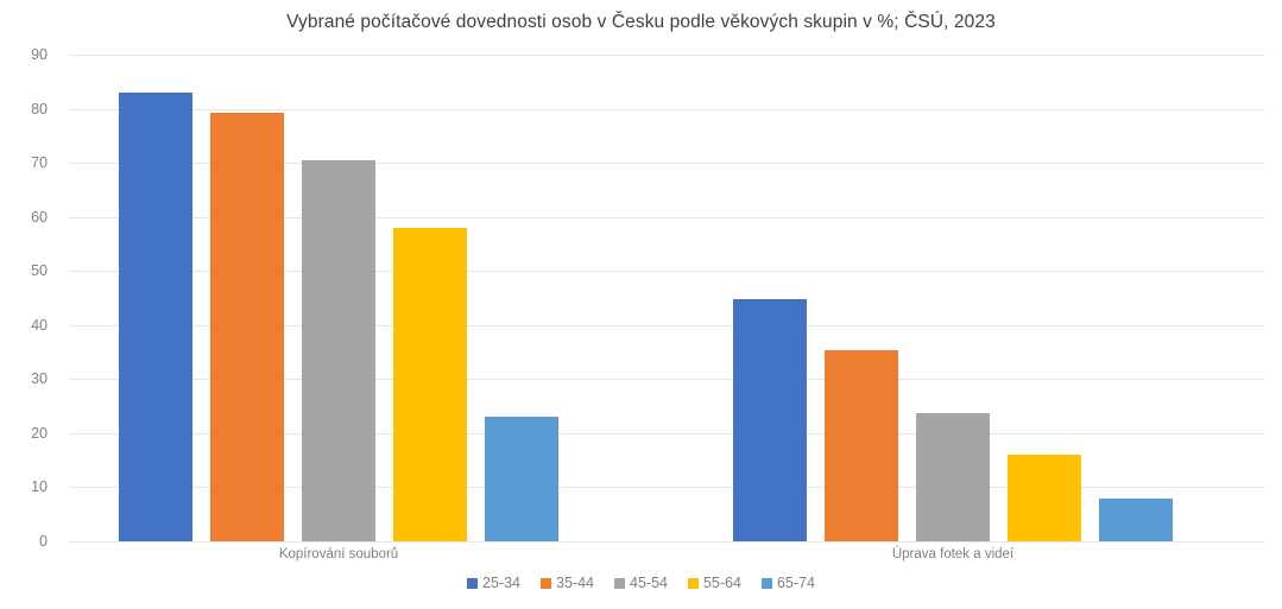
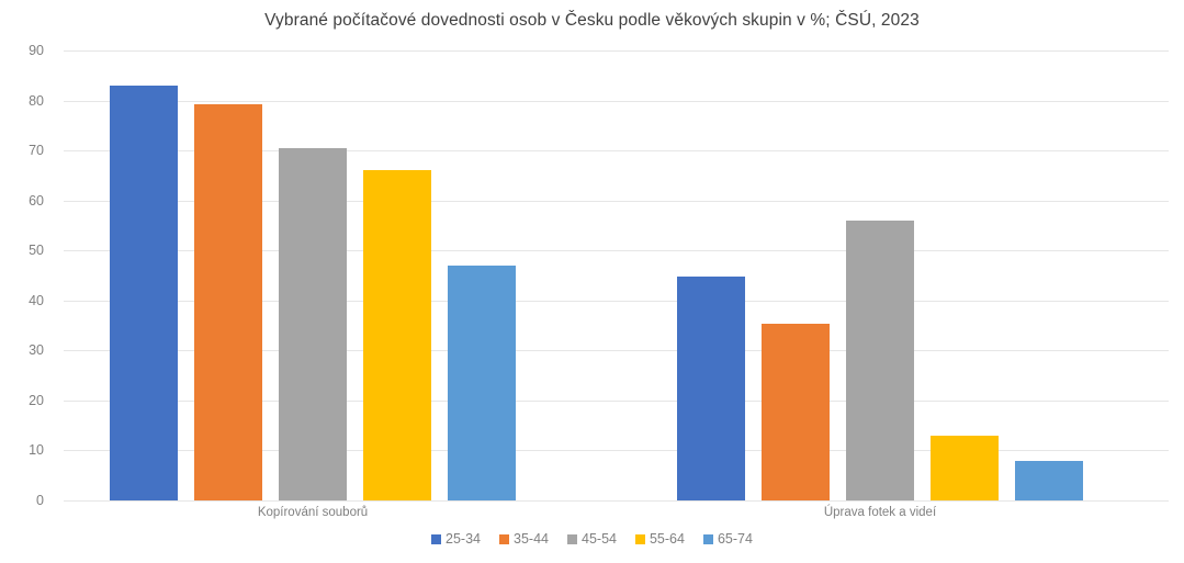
55-64/Kopírování souborů: 58 -> 66
65-74/Kopírování souborů: 23 -> 47
45-54/Úprava fotek a videí: 24 -> 56
55-64/Úprava fotek a videí: 16 -> 13
